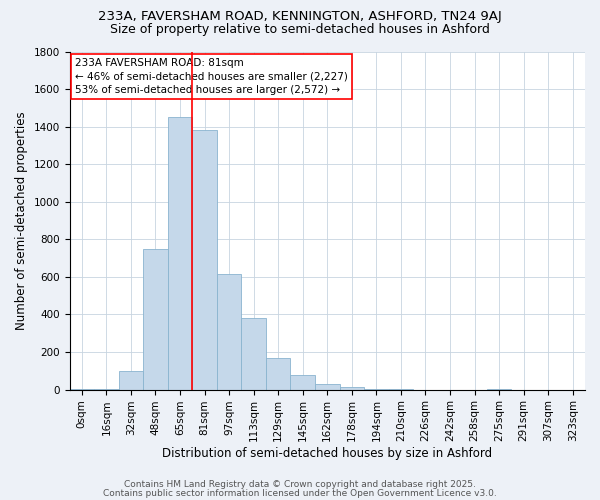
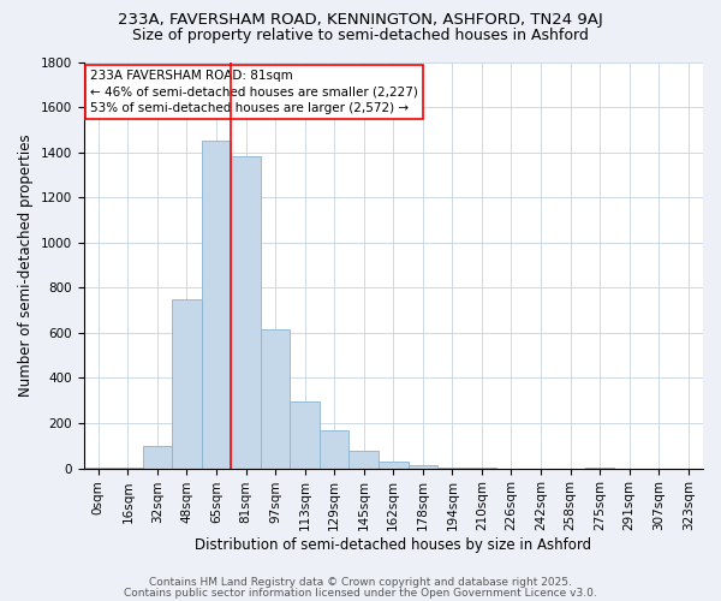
113sqm: 380 -> 300
